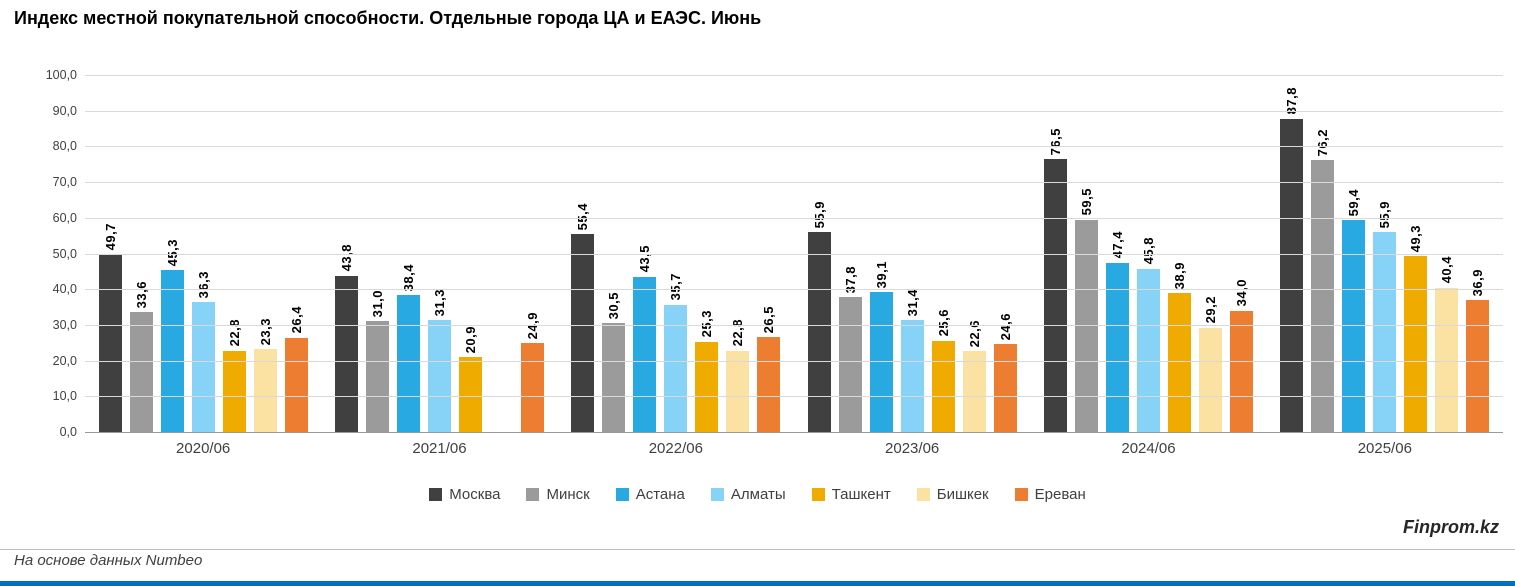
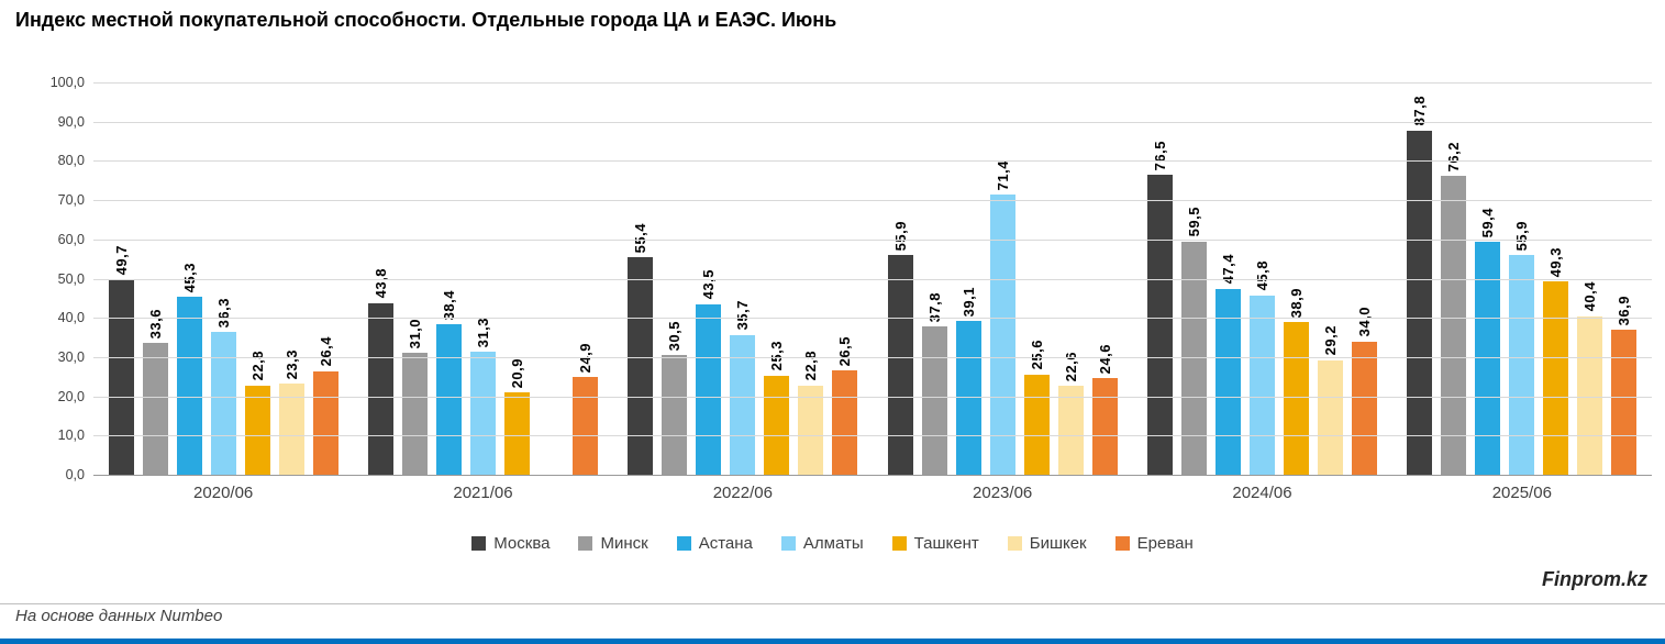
Алматы/2023/06: 31,4 -> 71,4
